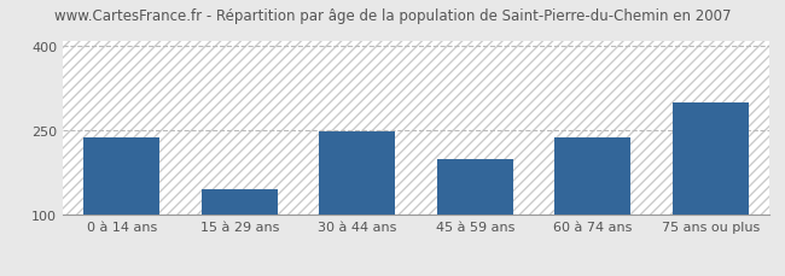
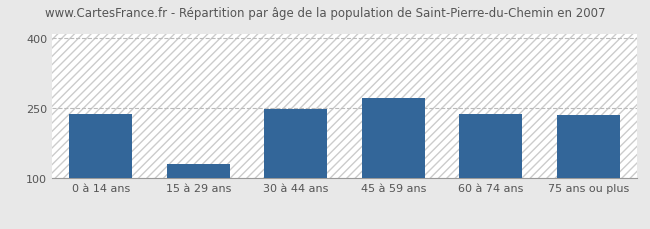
15 à 29 ans: 145 -> 130
45 à 59 ans: 200 -> 271
75 ans ou plus: 300 -> 236
